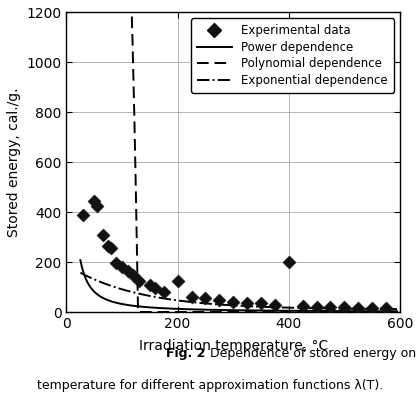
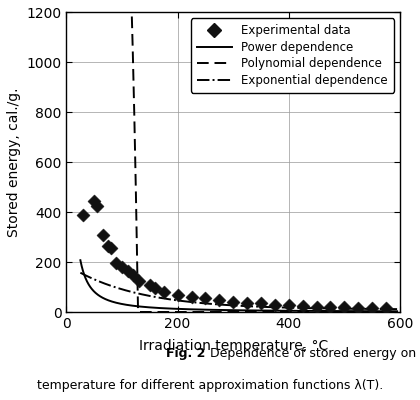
Experimental data/200: 125 -> 70
Experimental data/400: 200 -> 28
